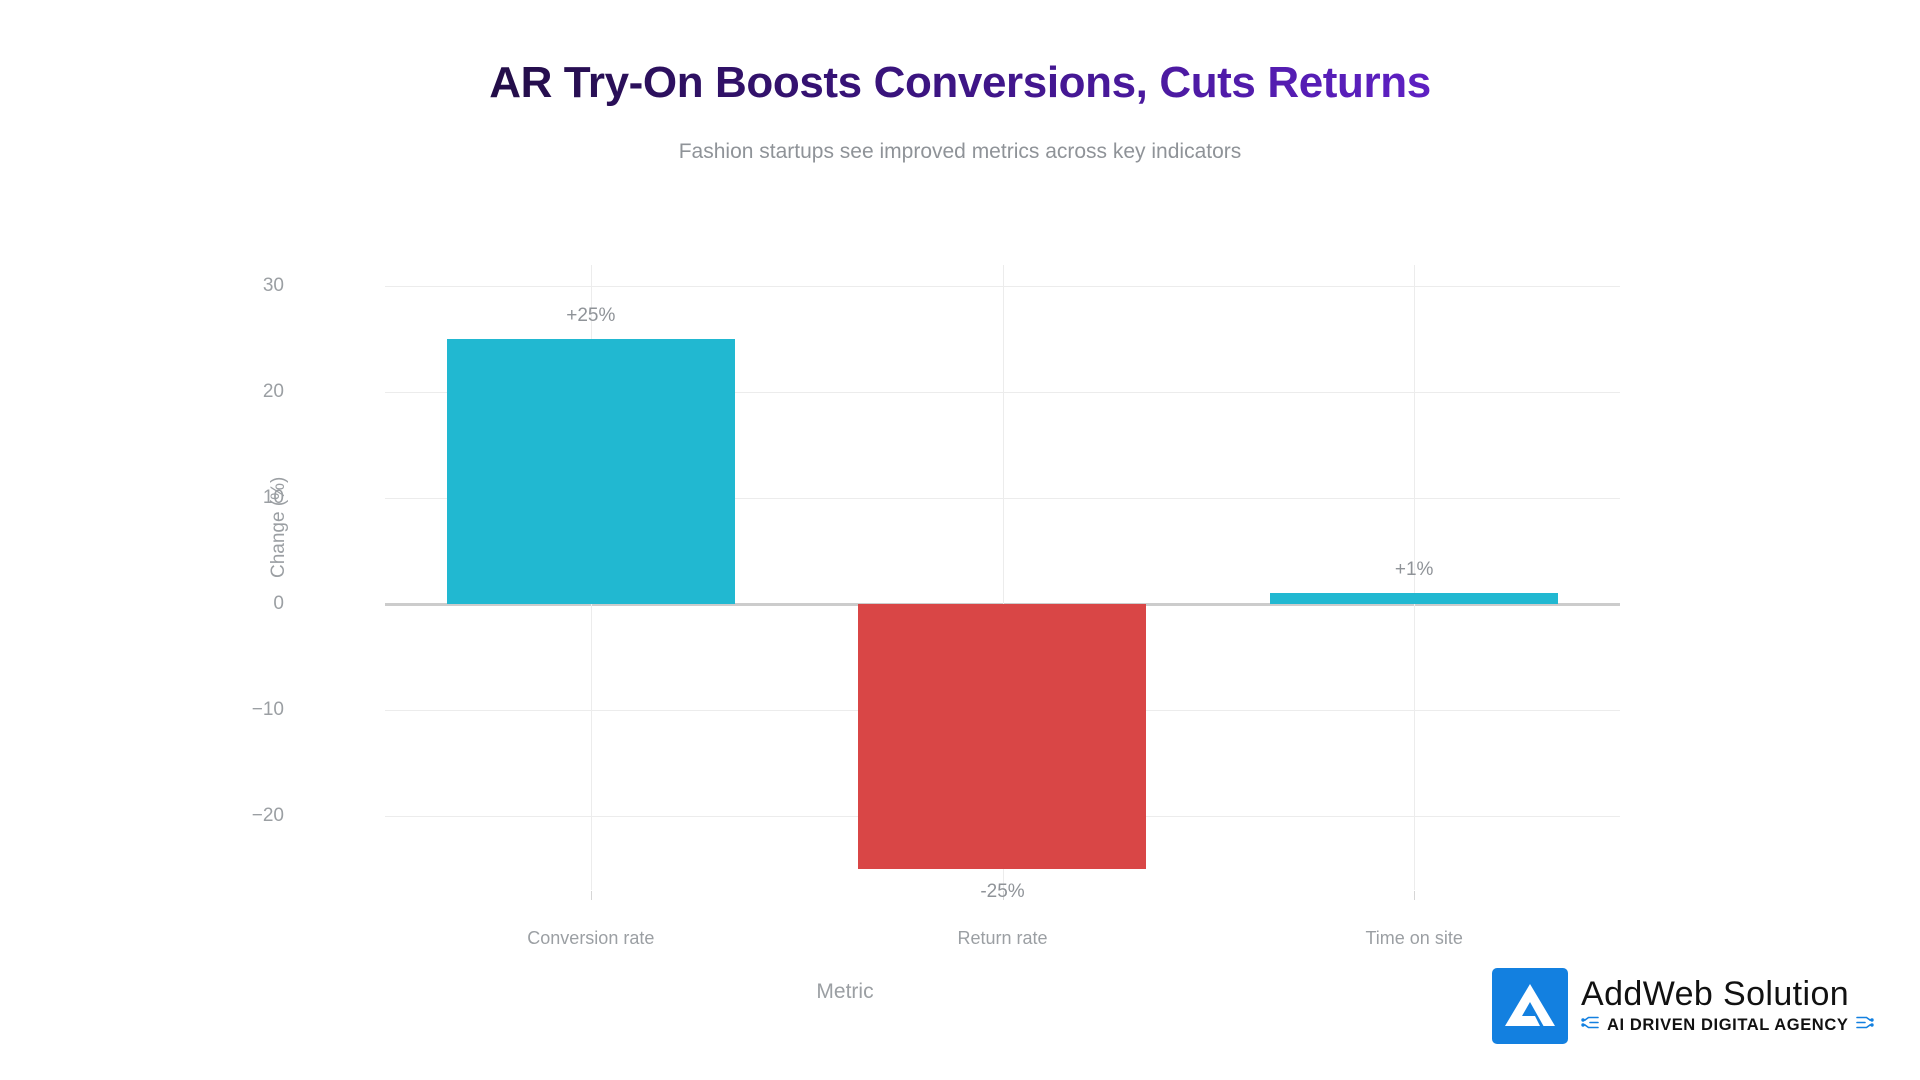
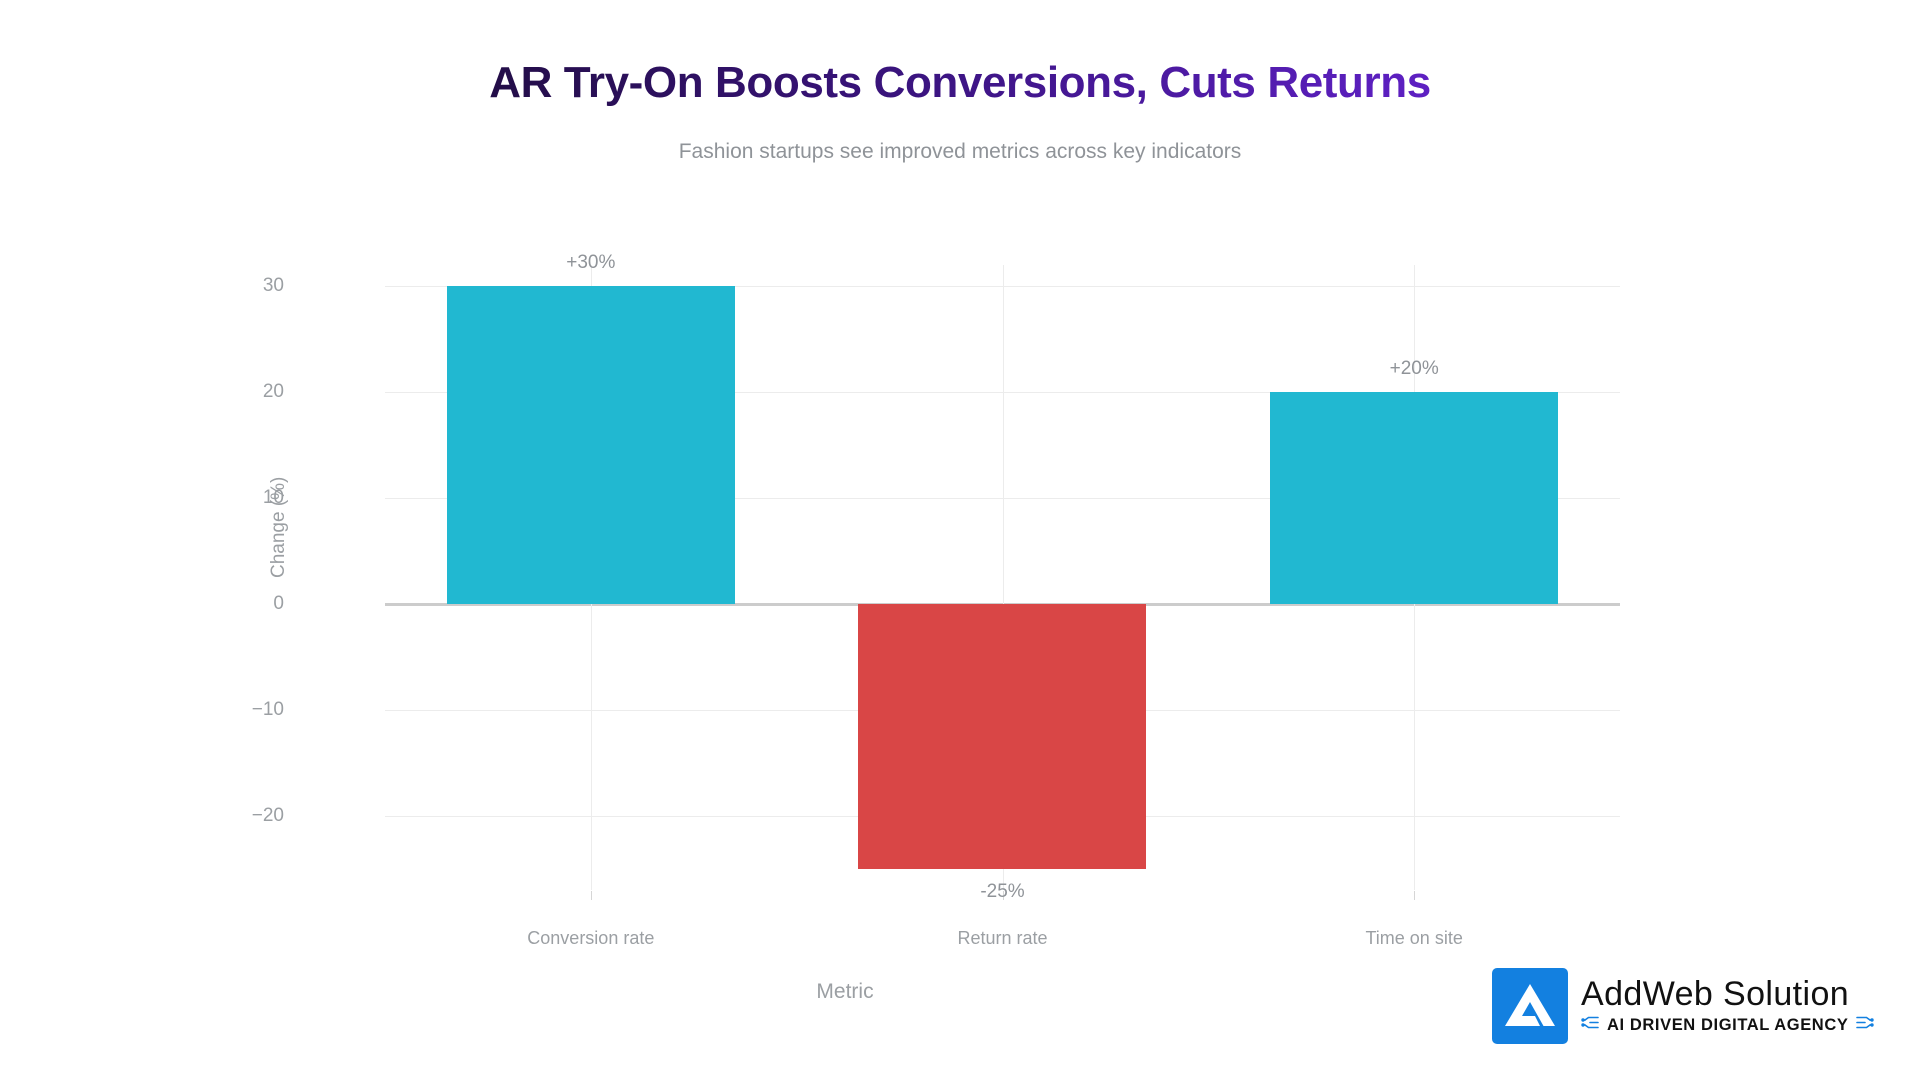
Conversion rate: +25% -> +30%
Time on site: +1% -> +20%
